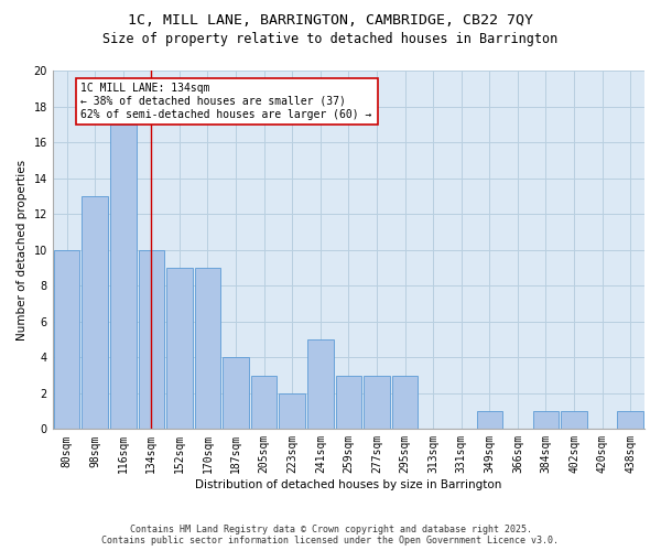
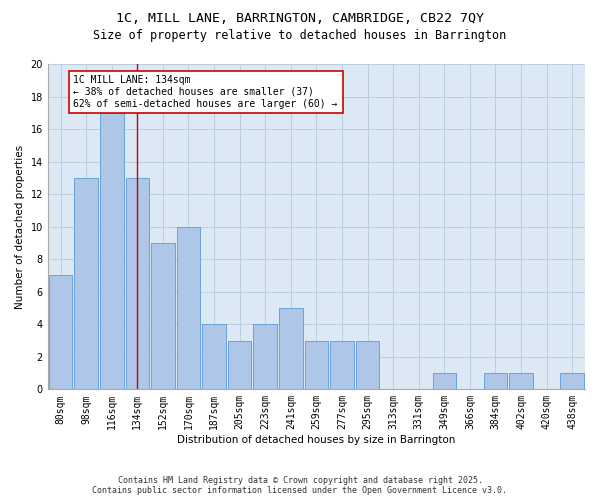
80sqm: 10 -> 7
134sqm: 10 -> 13
170sqm: 9 -> 10
223sqm: 2 -> 4
